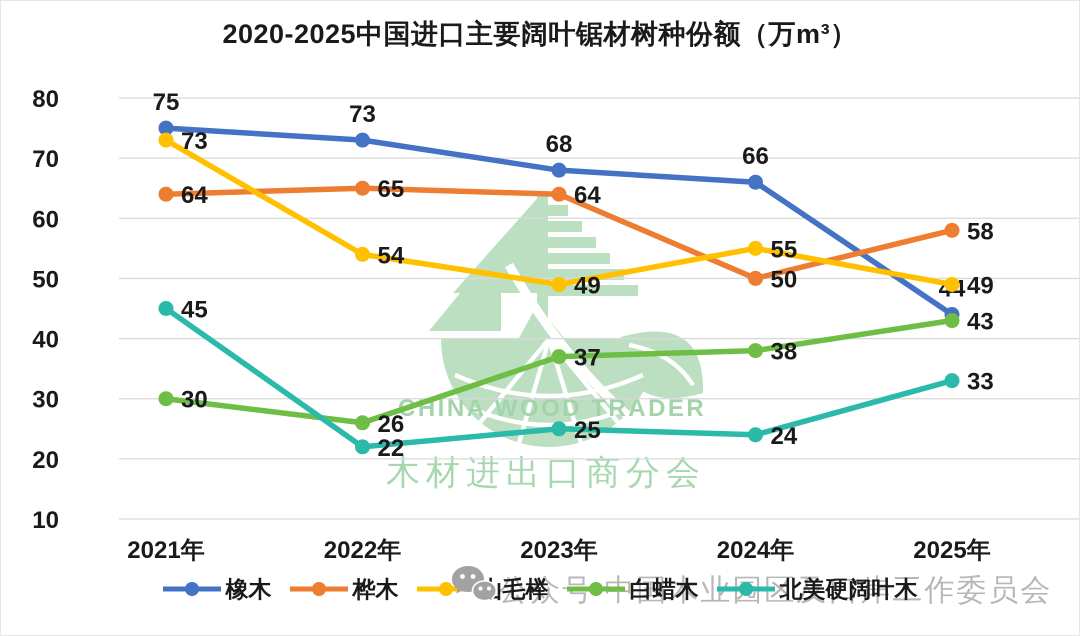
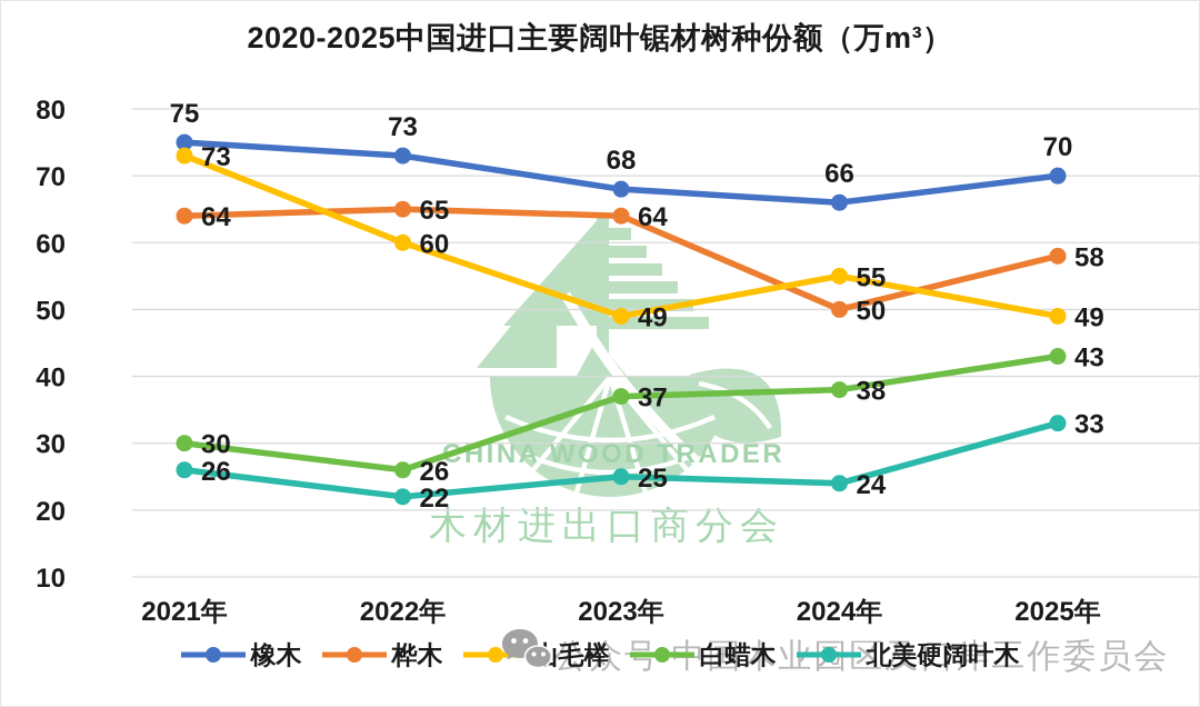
北美硬阔叶木/2021年: 45 -> 26
山毛榉/2022年: 54 -> 60
橡木/2025年: 44 -> 70
